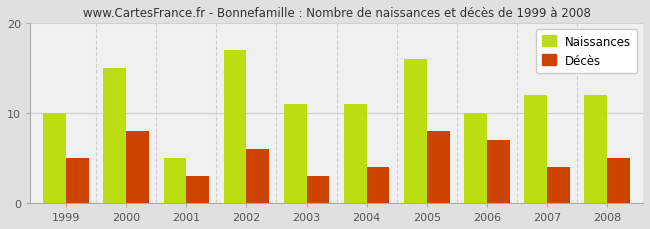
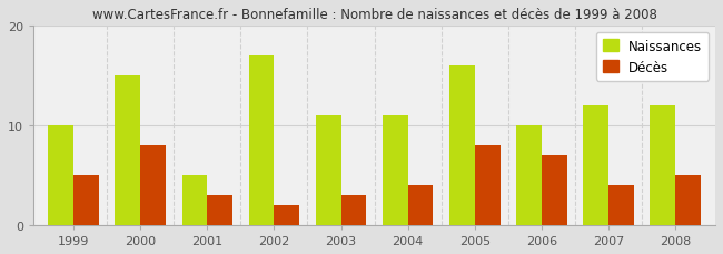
Décès/2002: 6 -> 2
